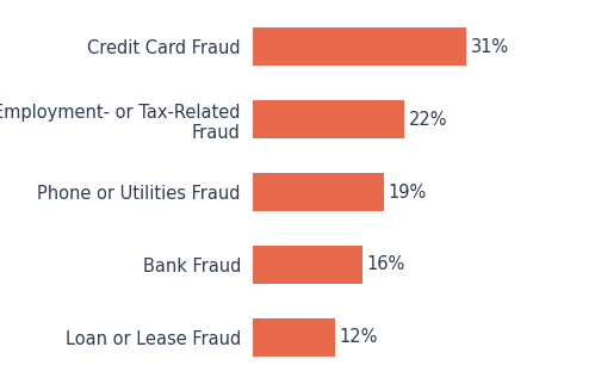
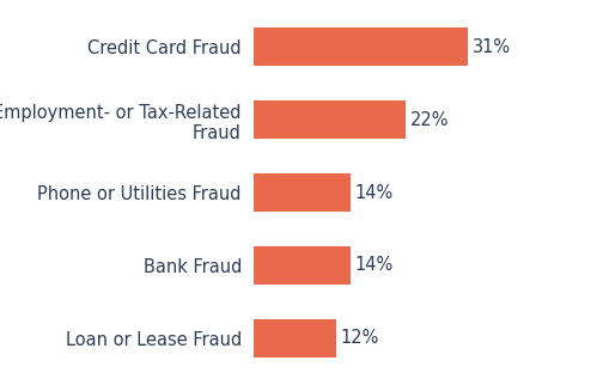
Phone or Utilities Fraud: 19% -> 14%
Bank Fraud: 16% -> 14%
